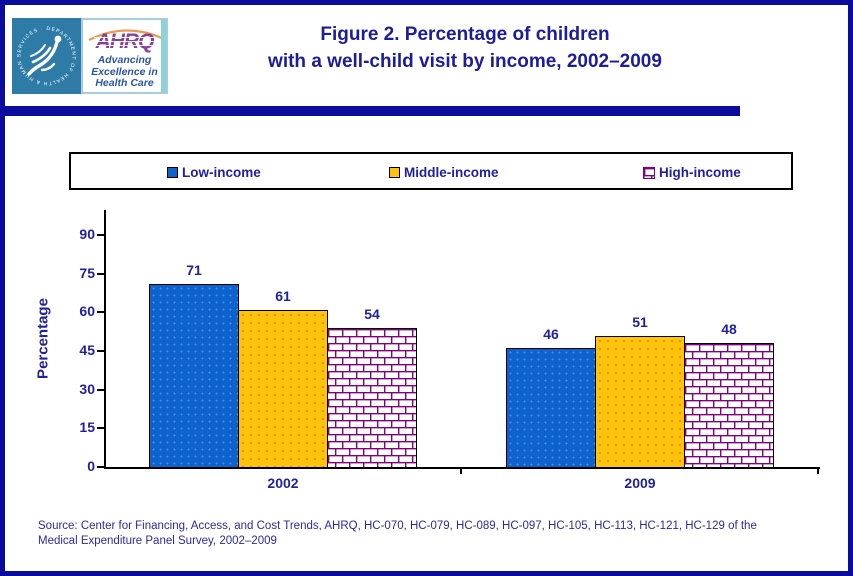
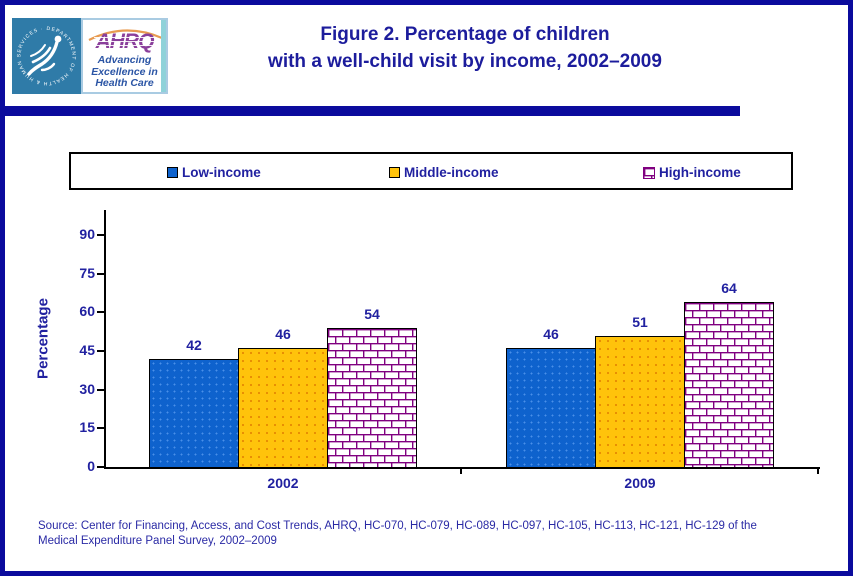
Low-income/2002: 71 -> 42
Middle-income/2002: 61 -> 46
High-income/2009: 48 -> 64
